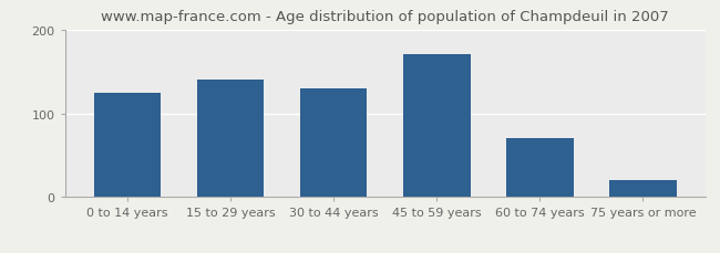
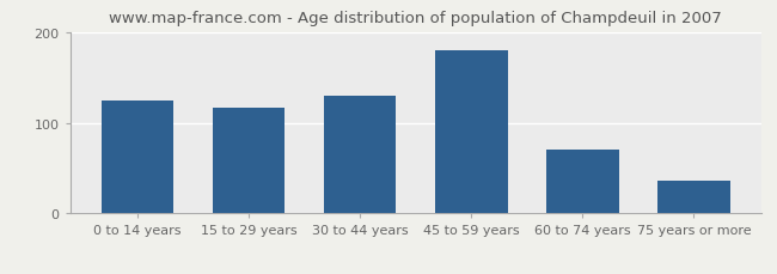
15 to 29 years: 140 -> 116
45 to 59 years: 170 -> 180
75 years or more: 20 -> 36
